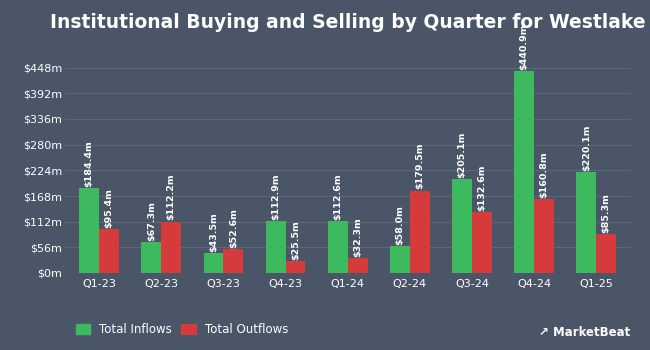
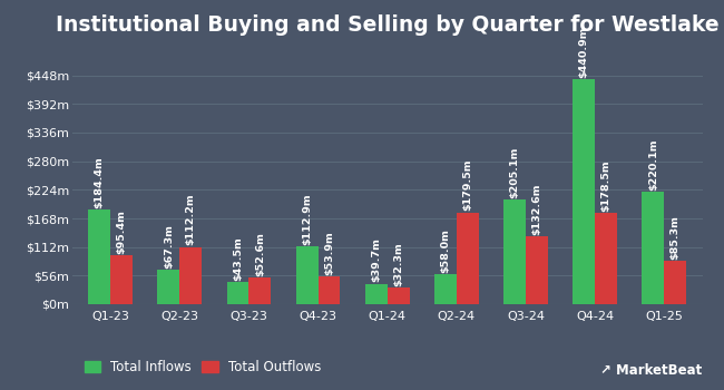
Total Outflows/Q4-23: $25.5m -> $53.9m
Total Inflows/Q1-24: $112.6m -> $39.7m
Total Outflows/Q4-24: $160.8m -> $178.5m
